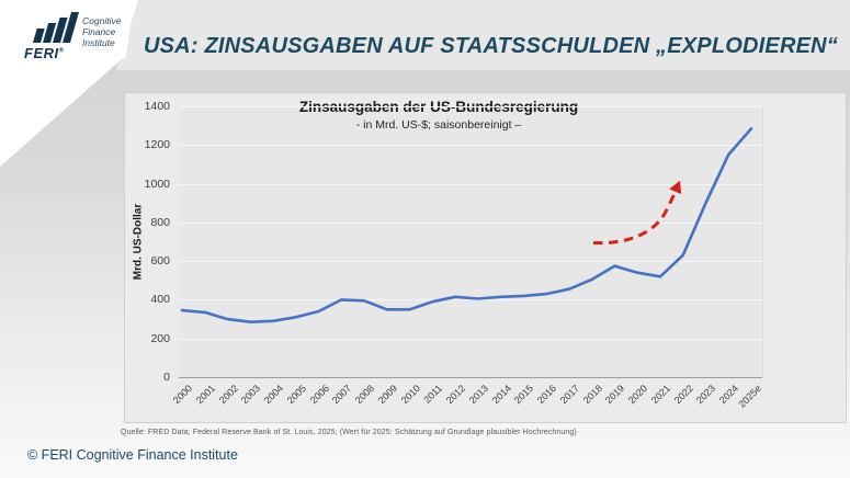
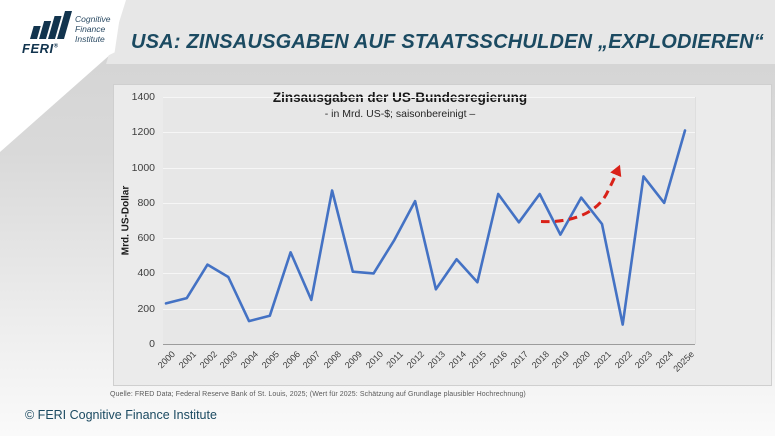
2000: 340 -> 230
2001: 340 -> 260
2002: 300 -> 450
2003: 280 -> 380
2004: 290 -> 130
2005: 310 -> 160
2006: 340 -> 520
2007: 400 -> 250
2008: 400 -> 870
2009: 350 -> 410
2010: 350 -> 400
2011: 390 -> 590
2012: 420 -> 810
2013: 400 -> 310
2014: 420 -> 480
2015: 420 -> 350
2016: 430 -> 850
2017: 460 -> 690
2018: 500 -> 850
2019: 580 -> 620
2020: 540 -> 830
2021: 520 -> 680
2022: 630 -> 110
2023: 900 -> 950
2024: 1150 -> 800
2025e: 1280 -> 1210
